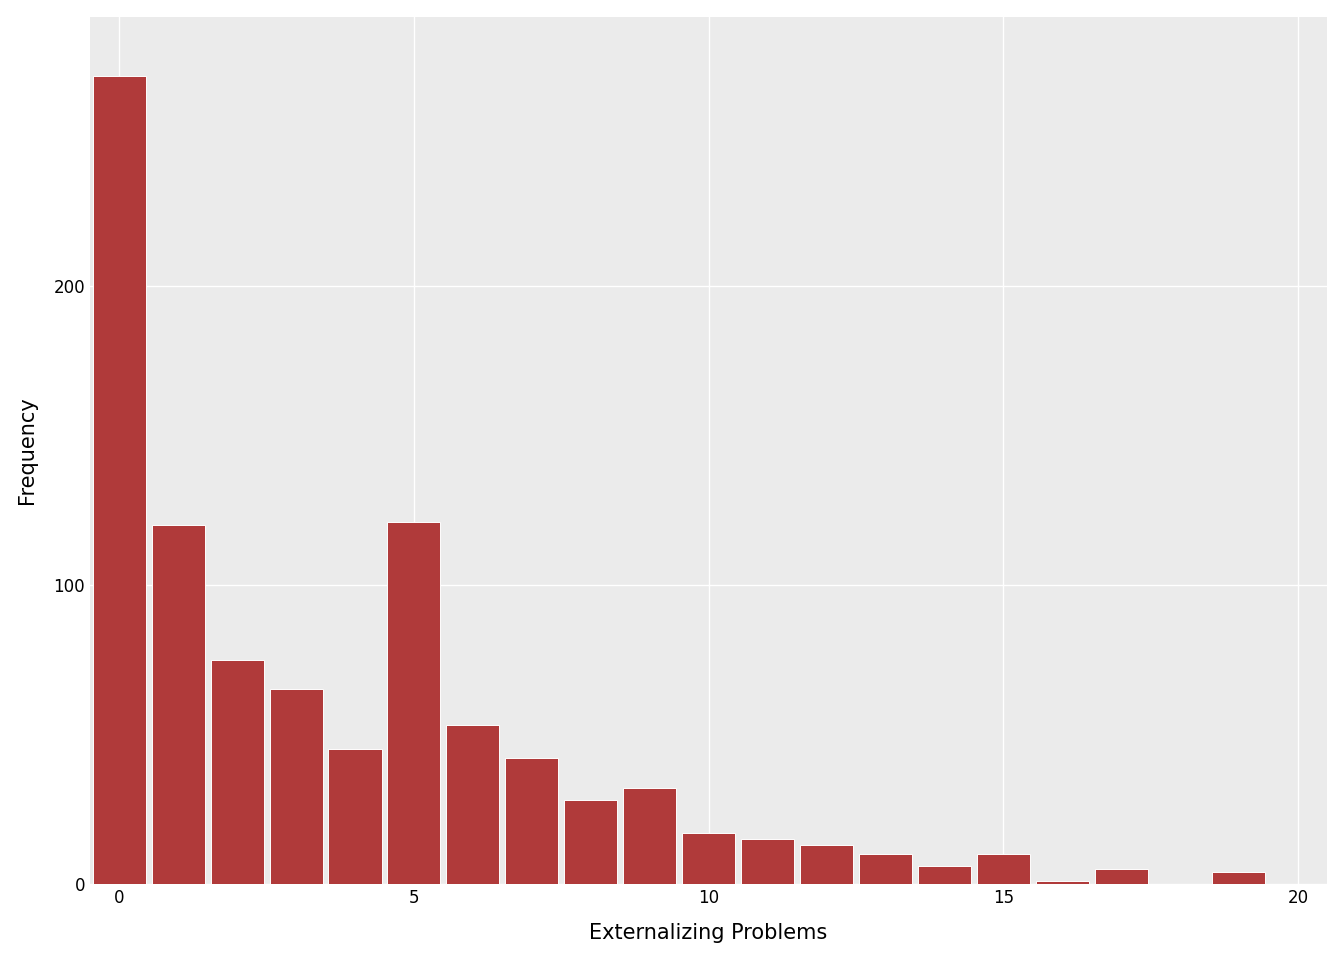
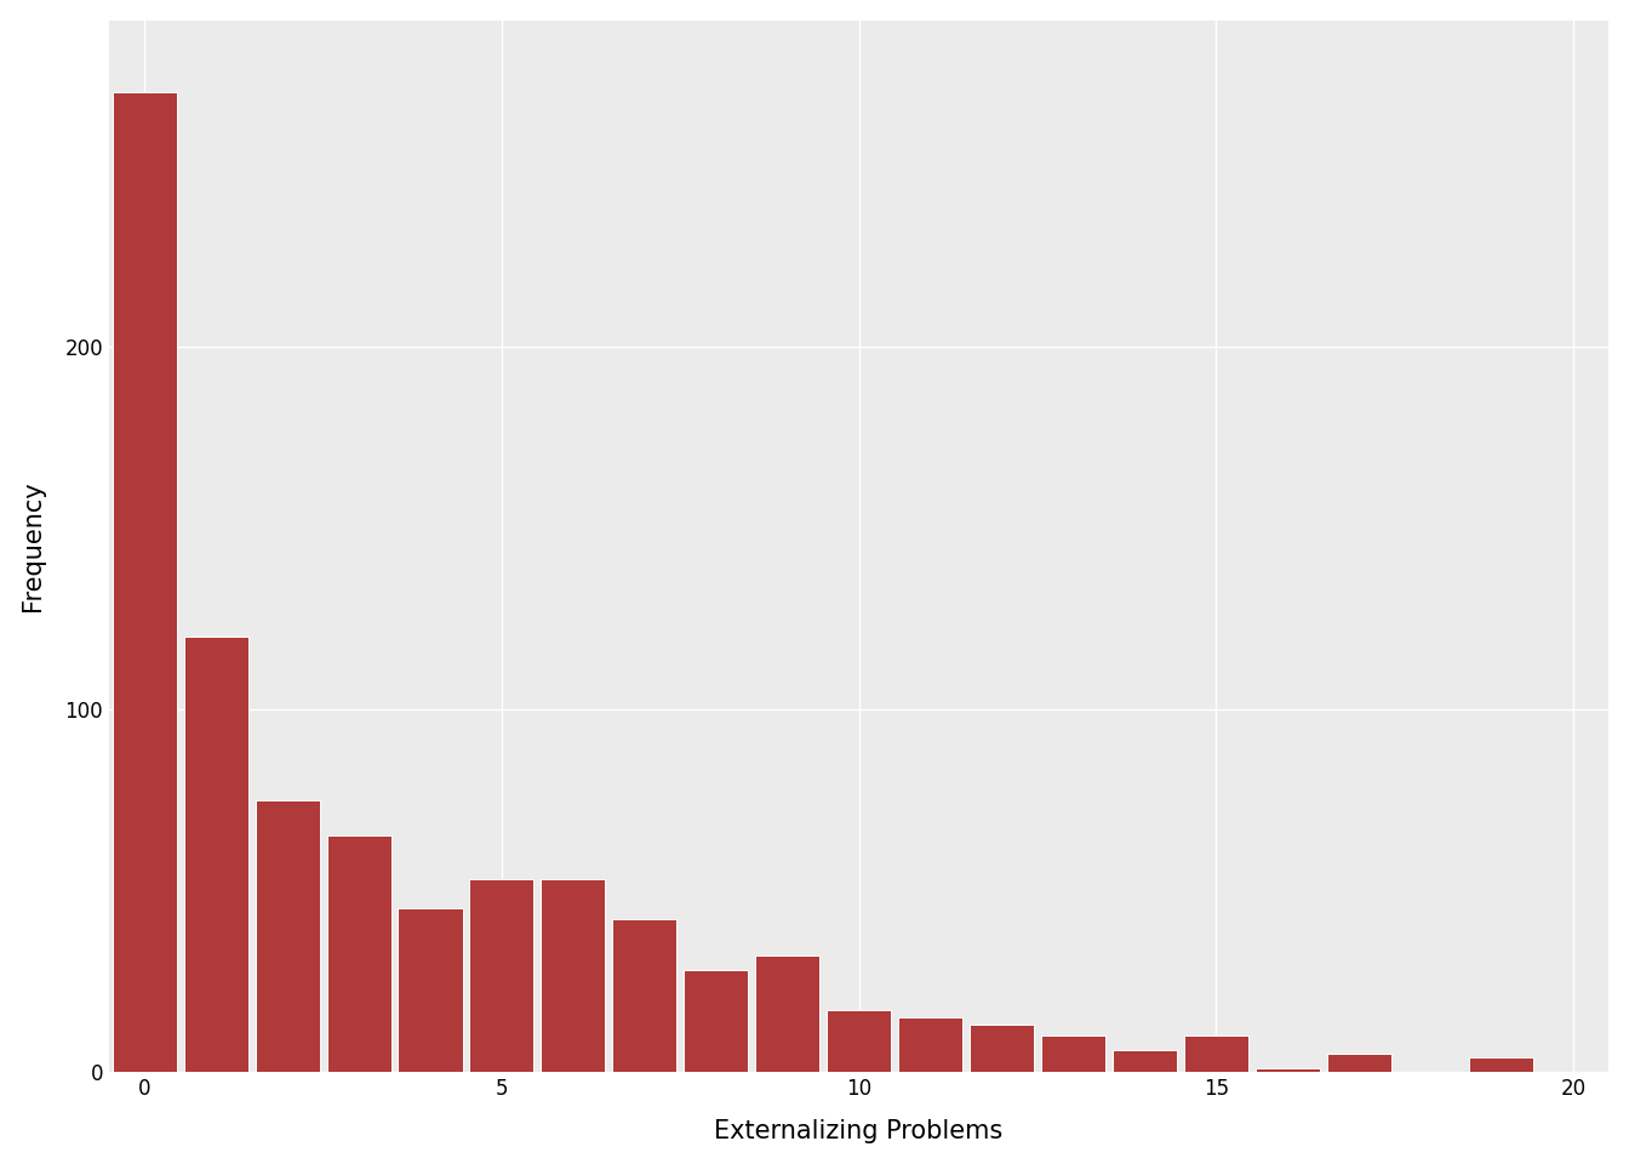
5: 121 -> 53
